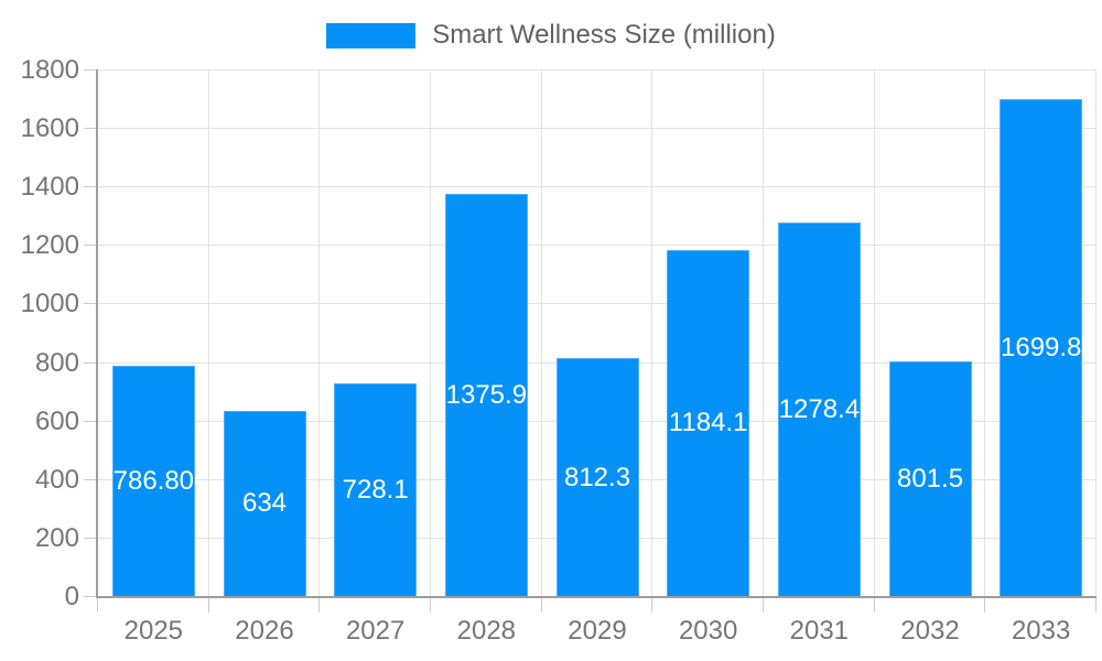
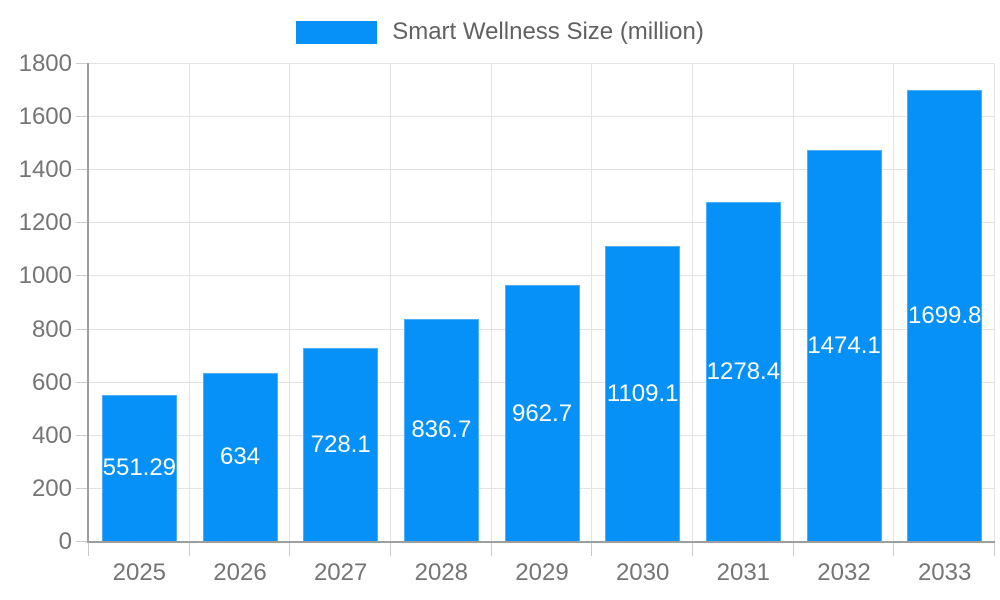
2025: 786.80 -> 551.29
2028: 1375.9 -> 836.7
2029: 812.3 -> 962.7
2030: 1184.1 -> 1109.1
2032: 801.5 -> 1474.1
